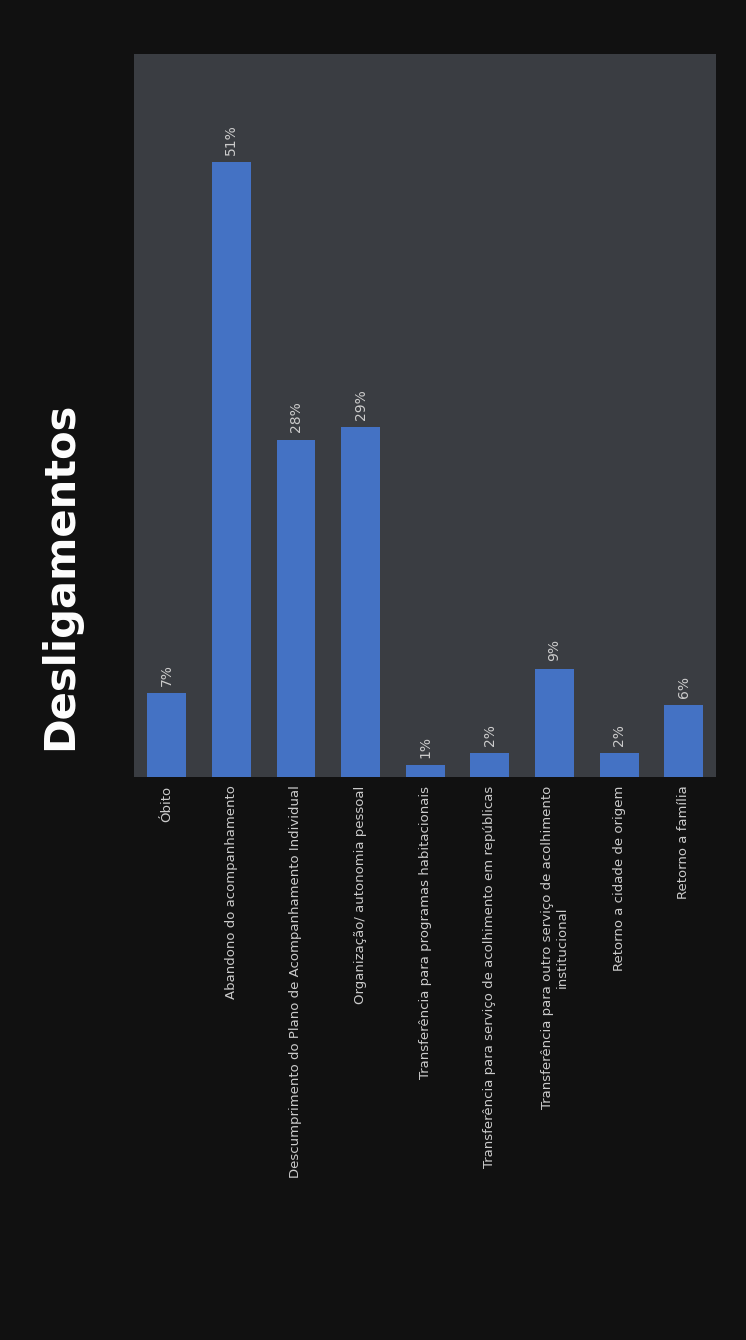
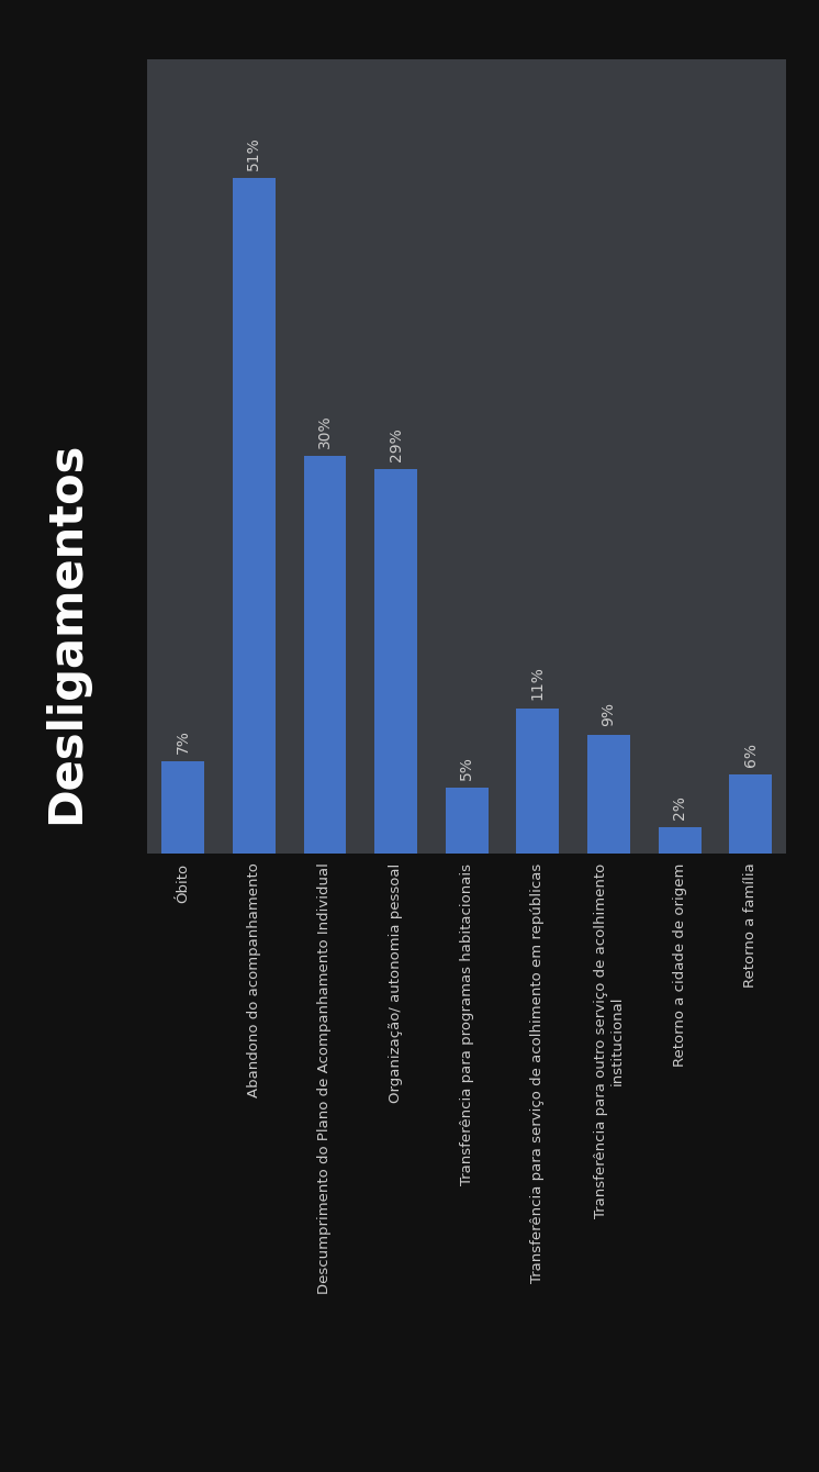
Descumprimento do Plano de Acompanhamento Individual: 28% -> 30%
Transferência para programas habitacionais: 1% -> 5%
Transferência para serviço de acolhimento em repúblicas: 2% -> 11%
